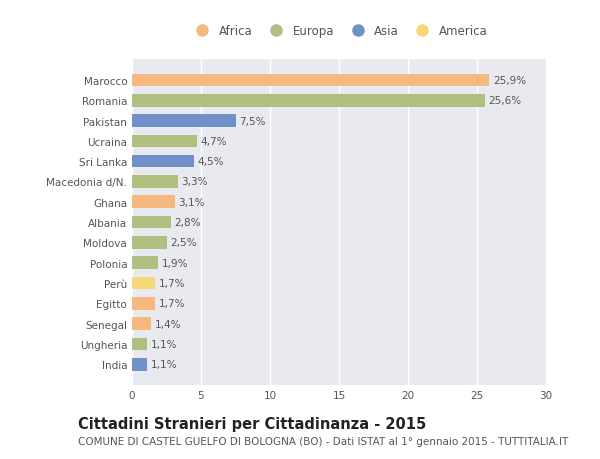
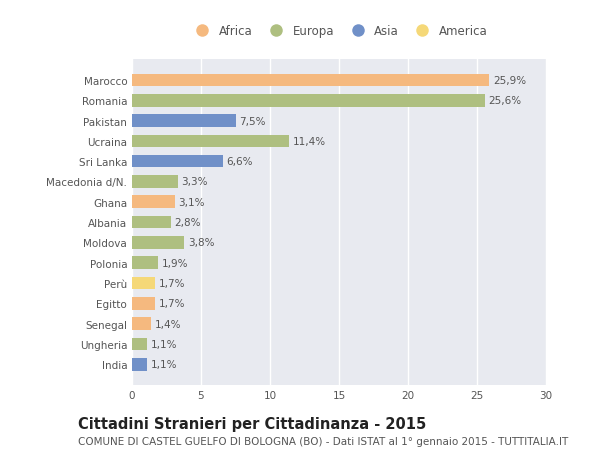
Ucraina: 4,7% -> 11,4%
Sri Lanka: 4,5% -> 6,6%
Moldova: 2,5% -> 3,8%
